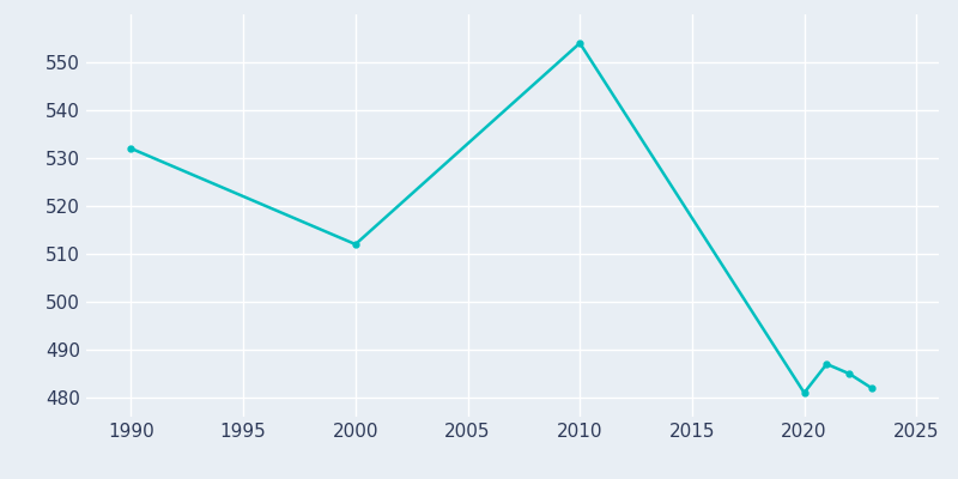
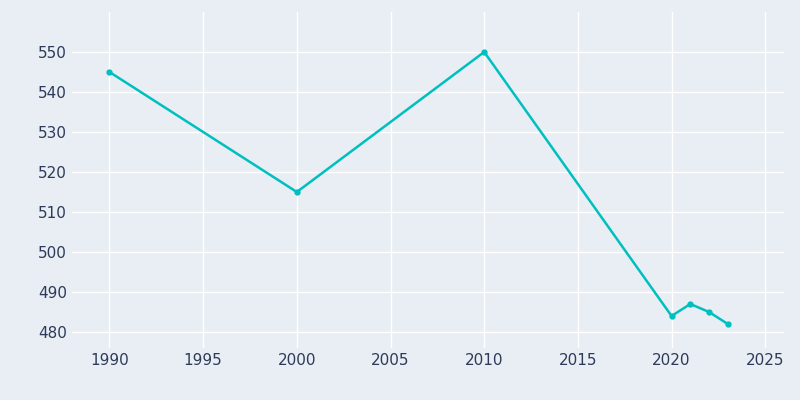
1990: 532 -> 545
2000: 512 -> 515
2010: 554 -> 550
2020: 481 -> 484
